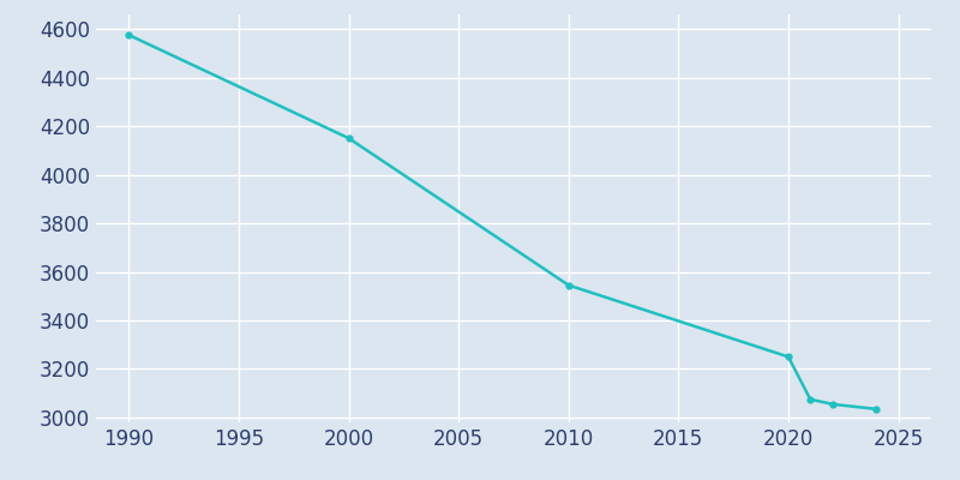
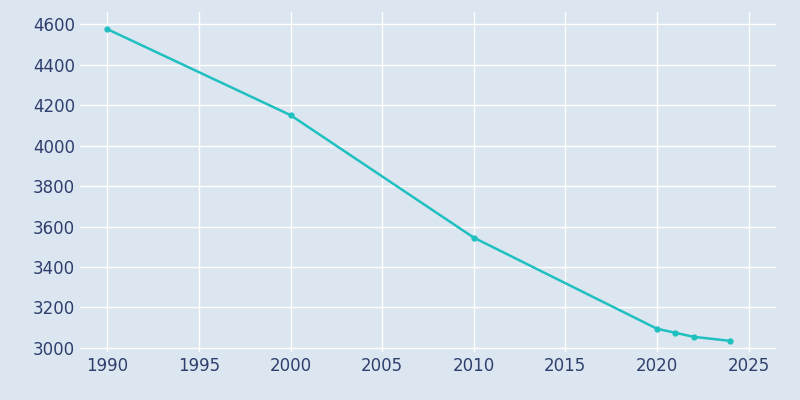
2020: 3250 -> 3095
